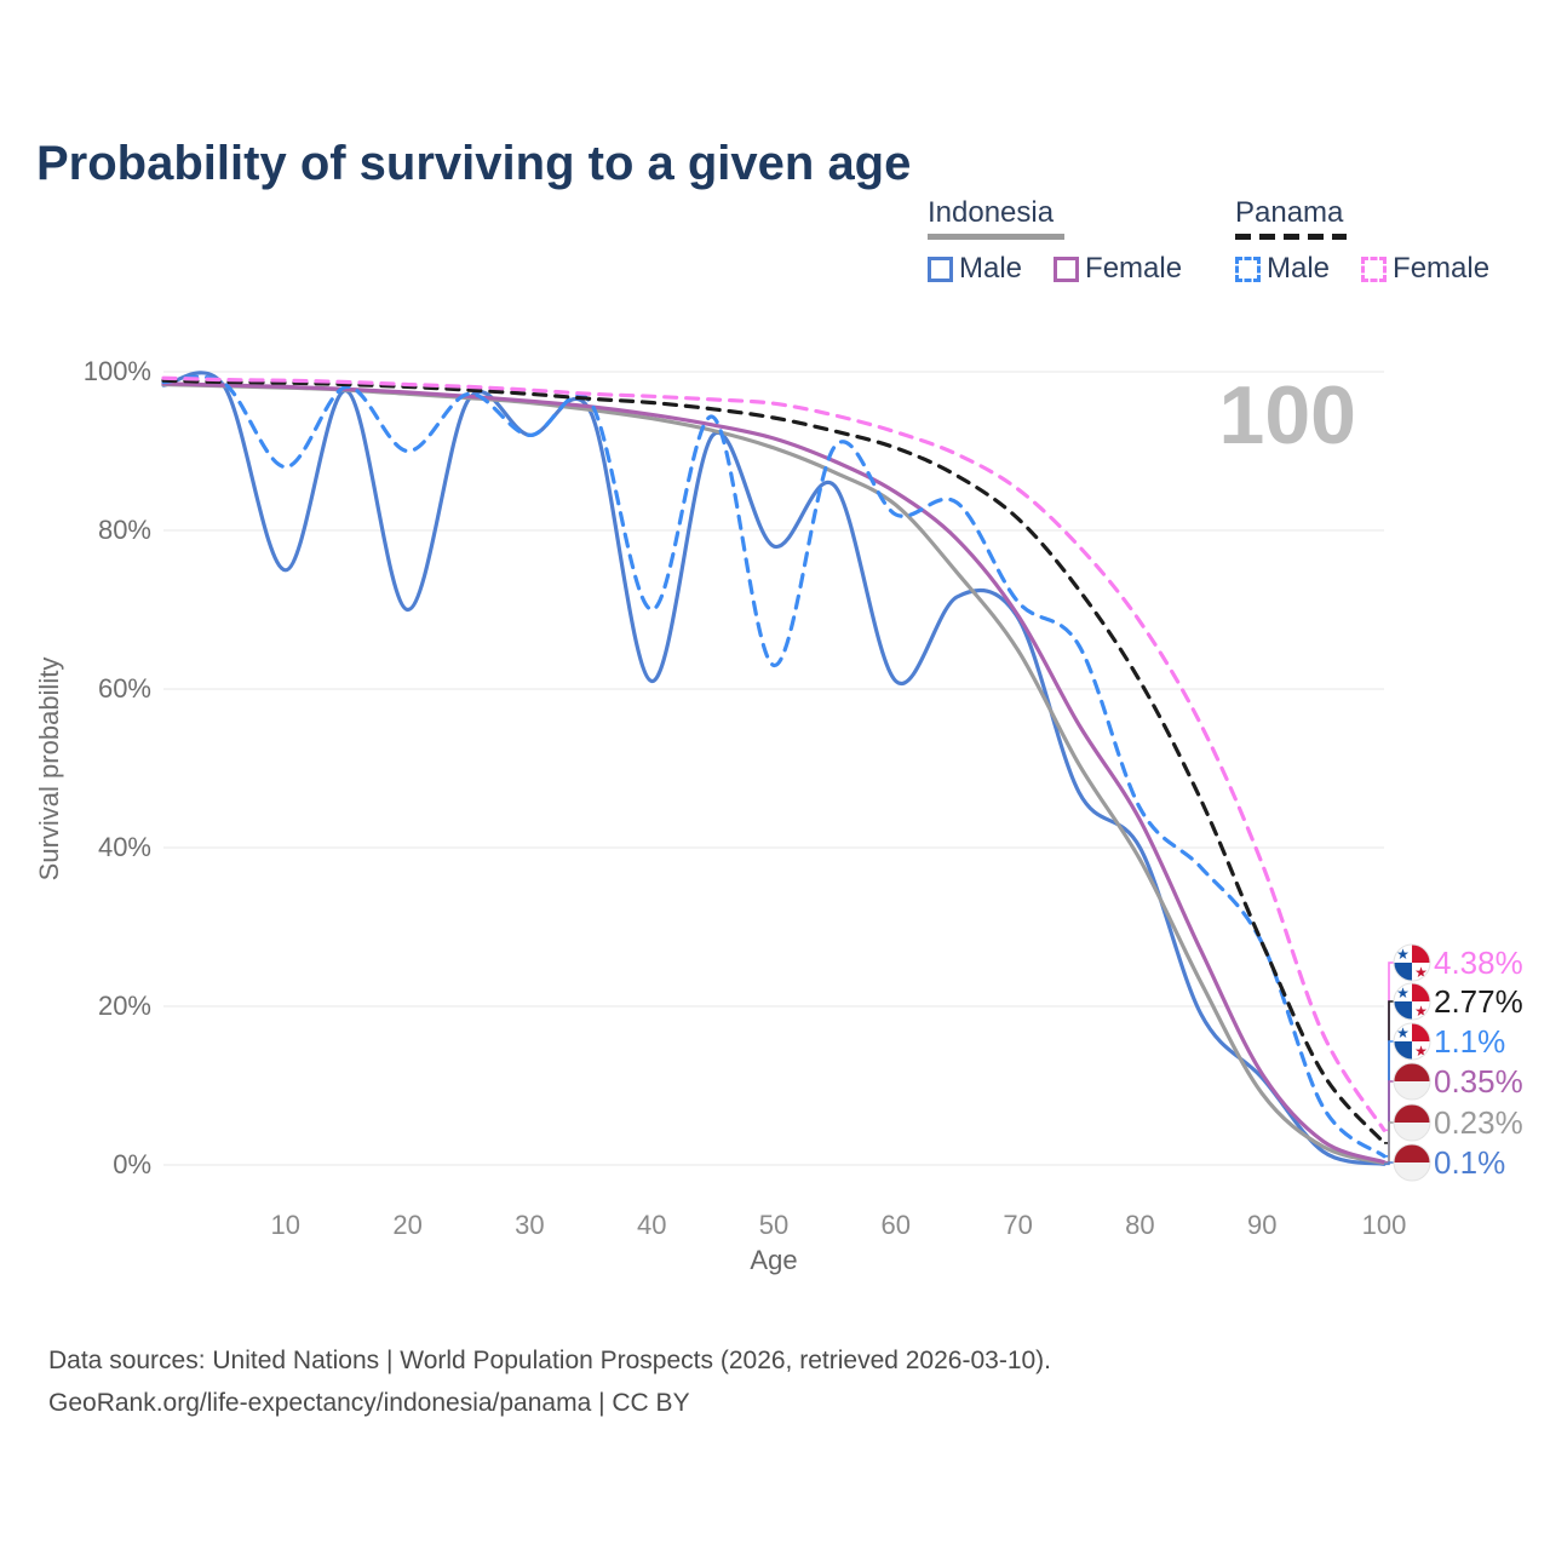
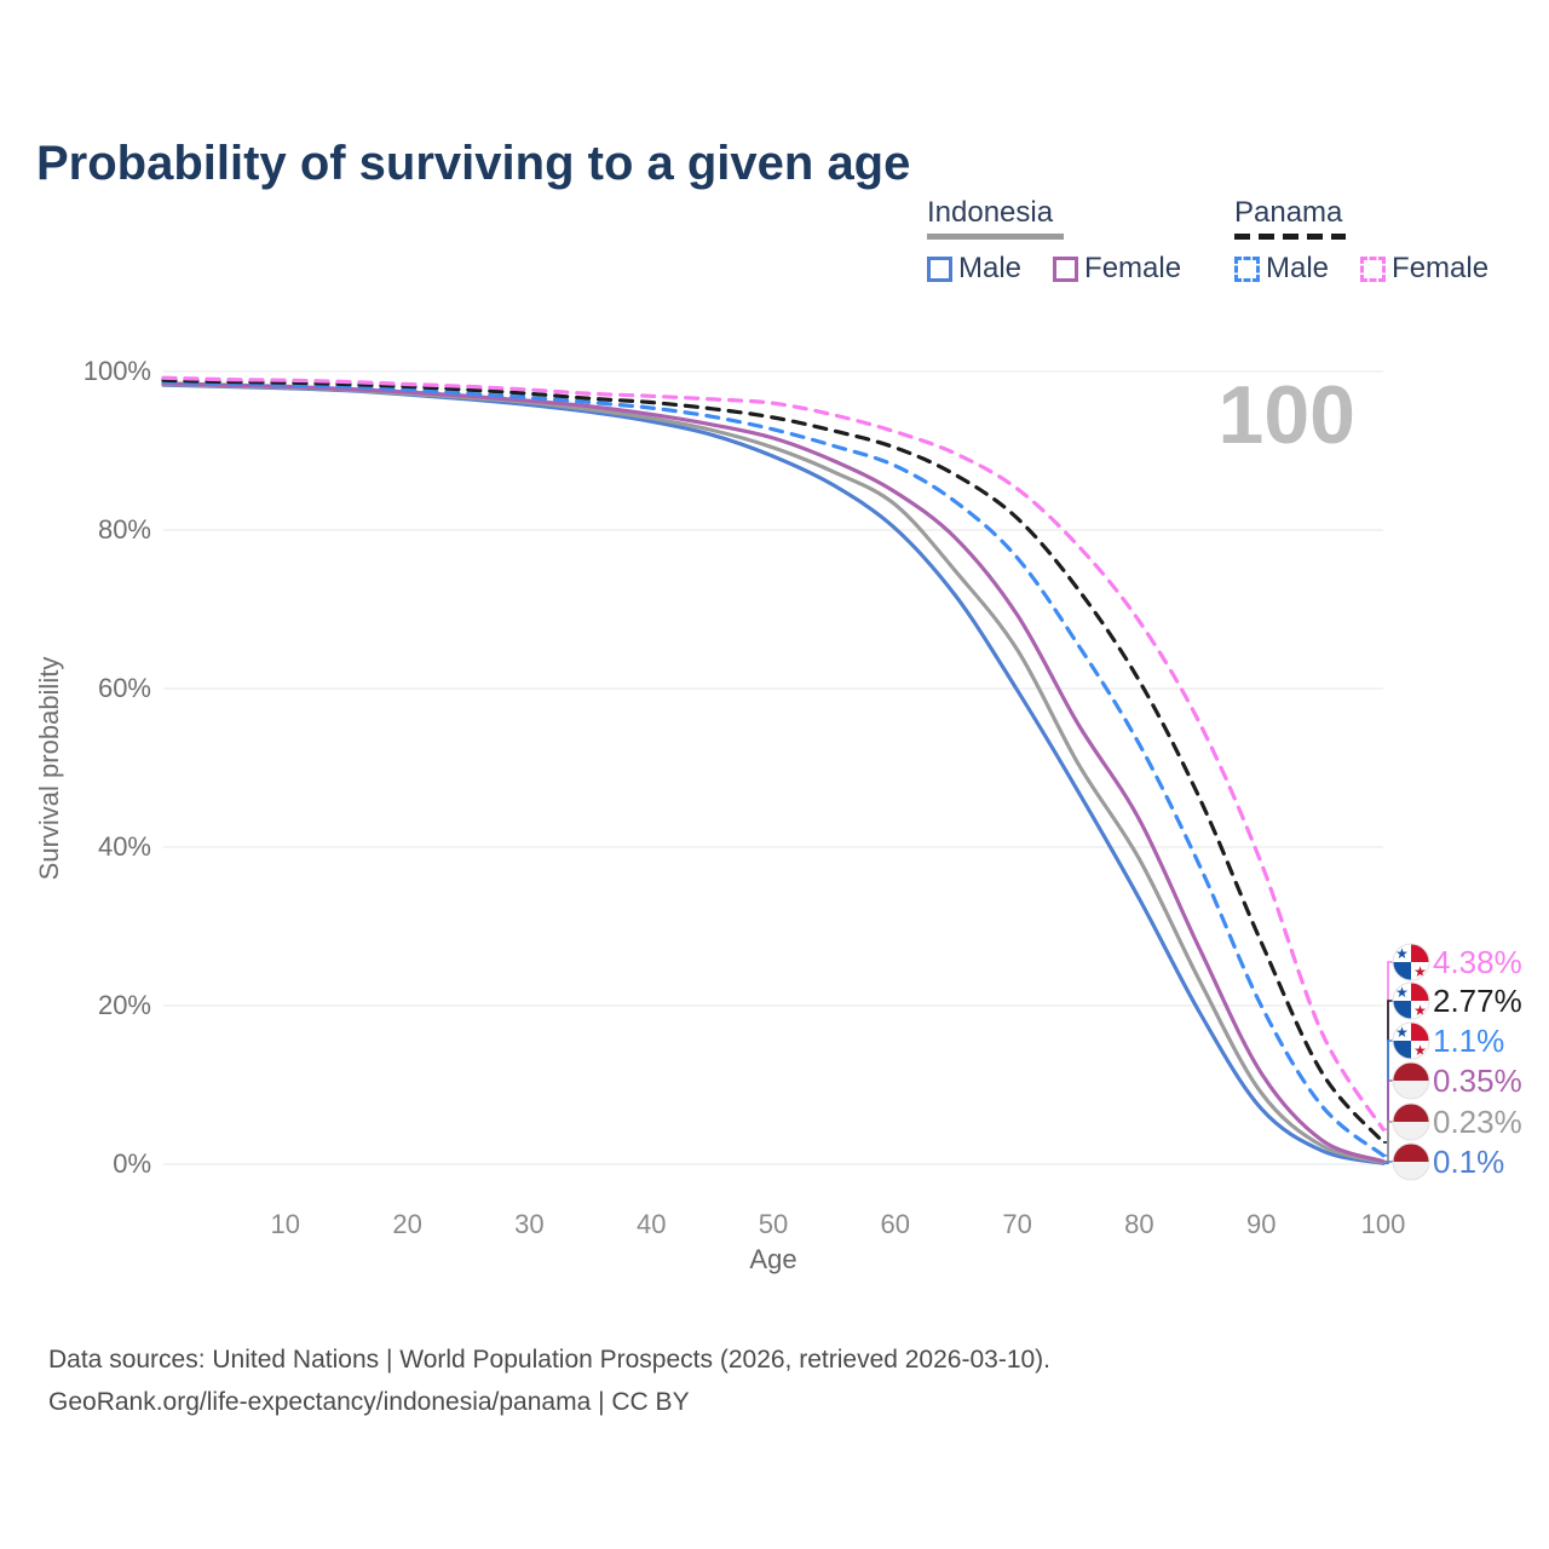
Panama Male/10: 88% -> 98%
Indonesia Male/10: 75% -> 98%
Panama Male/20: 90% -> 98%
Indonesia Male/20: 70% -> 97%
Panama Male/30: 92% -> 97%
Indonesia Male/30: 92% -> 96%
Panama Male/40: 70% -> 95%
Indonesia Male/40: 61% -> 94%
Panama Male/50: 63% -> 93%
Indonesia Male/50: 78% -> 89%
Panama Male/60: 82% -> 88%
Indonesia Male/60: 61% -> 80%
Panama Male/70: 71% -> 76%
Indonesia Male/70: 69% -> 60%
Panama Male/80: 45% -> 53%
Indonesia Male/80: 40% -> 34%
Panama Male/90: 28% -> 20%
Indonesia Male/90: 11% -> 7%
